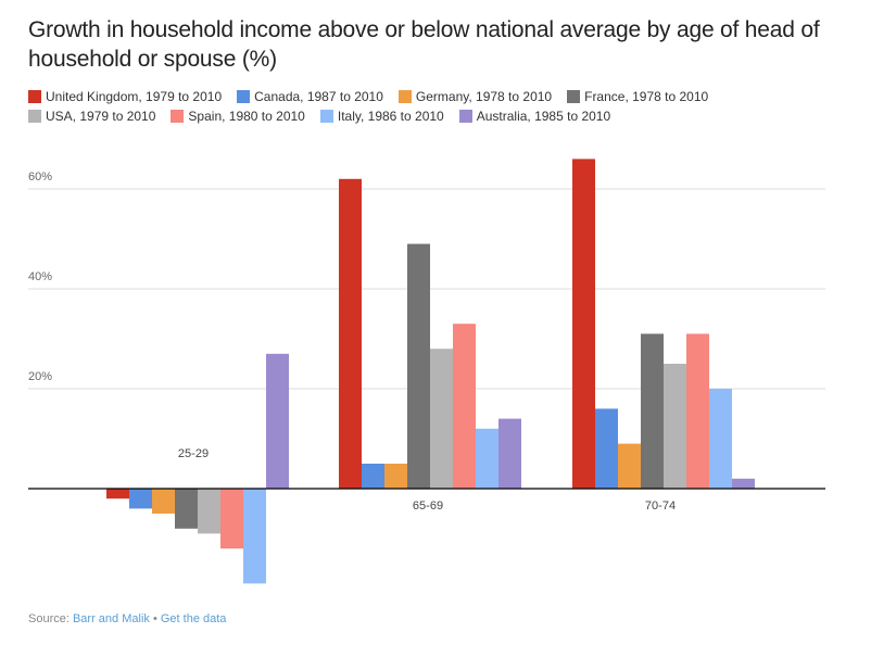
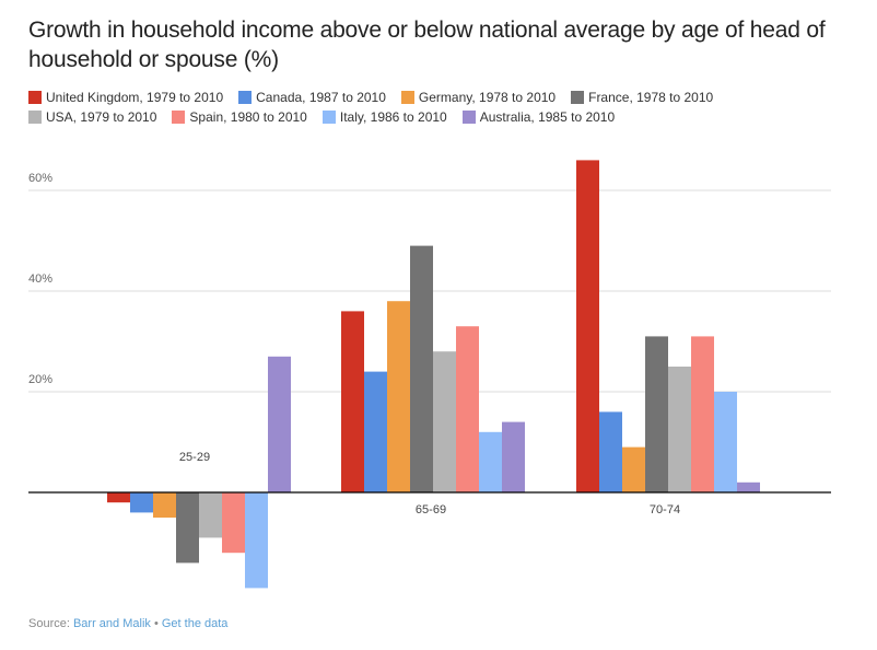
France, 1978 to 2010/25-29: -8% -> -14%
United Kingdom, 1979 to 2010/65-69: 62% -> 36%
Canada, 1987 to 2010/65-69: 5% -> 24%
Germany, 1978 to 2010/65-69: 5% -> 38%
